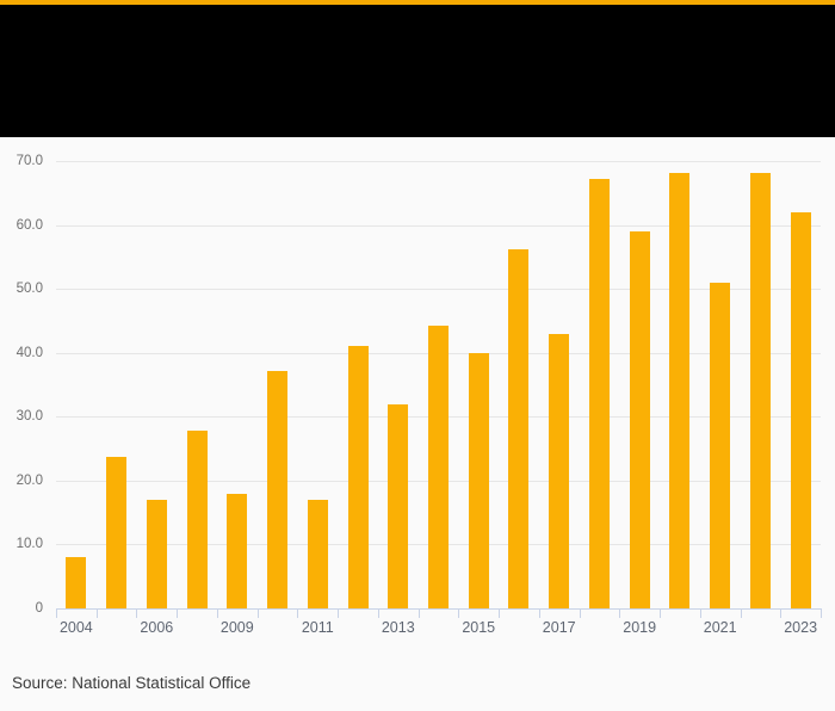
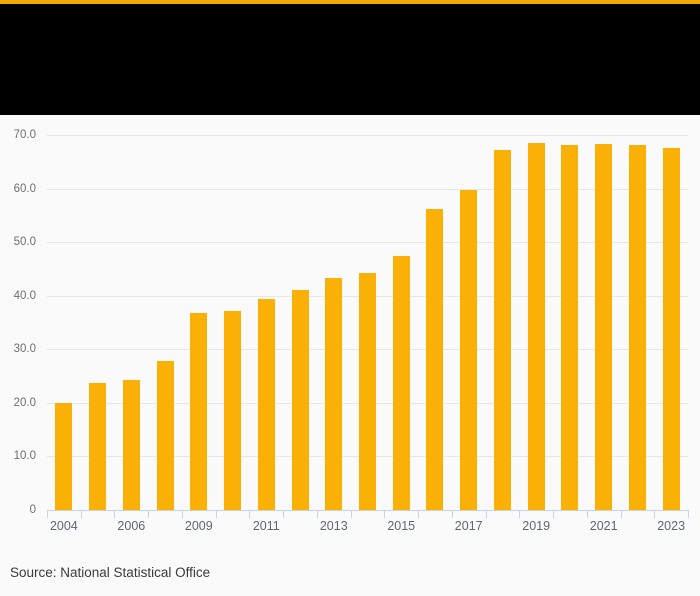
2004: 8 -> 20
2006: 17 -> 24
2009: 18 -> 37
2011: 17 -> 39
2013: 32 -> 43
2015: 40 -> 48
2017: 43 -> 60
2019: 59 -> 68
2021: 51 -> 68
2023: 62 -> 68
